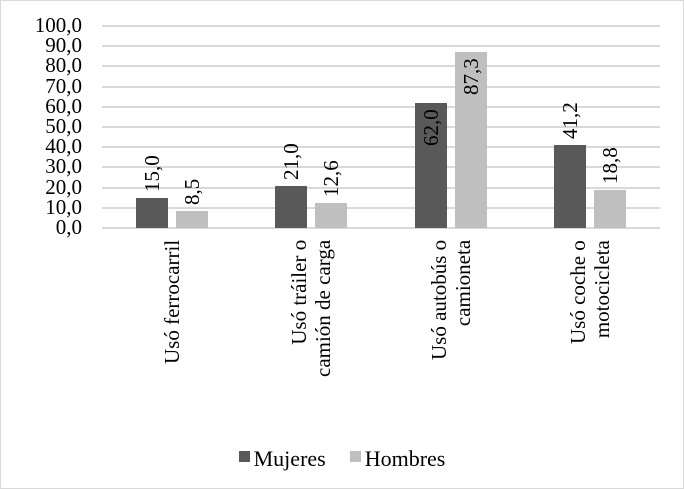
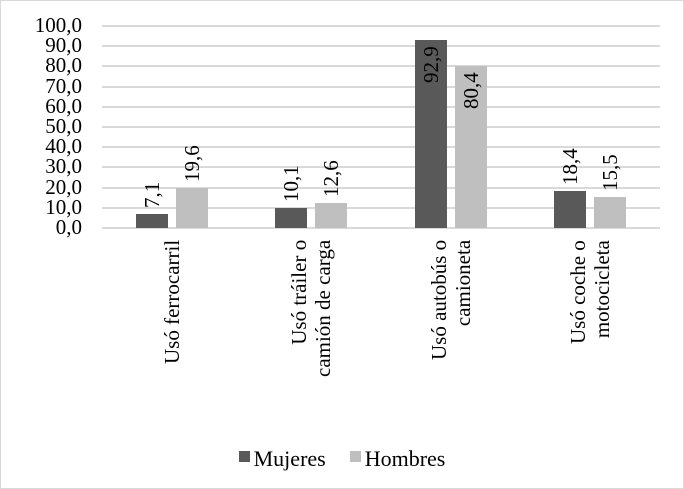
Mujeres/Usó ferrocarril: 15,0 -> 7,1
Hombres/Usó ferrocarril: 8,5 -> 19,6
Mujeres/Usó tráiler o camión de carga: 21,0 -> 10,1
Mujeres/Usó autobús o camioneta: 62,0 -> 92,9
Hombres/Usó autobús o camioneta: 87,3 -> 80,4
Mujeres/Usó coche o motocicleta: 41,2 -> 18,4
Hombres/Usó coche o motocicleta: 18,8 -> 15,5
